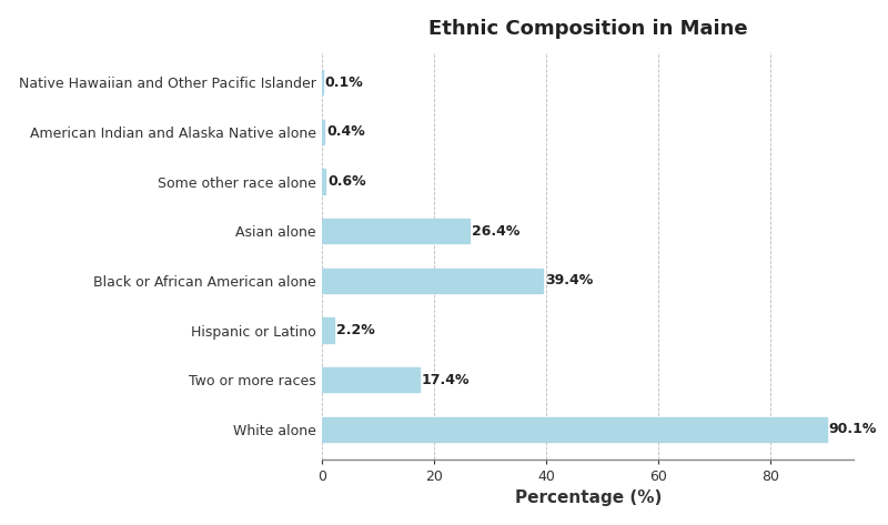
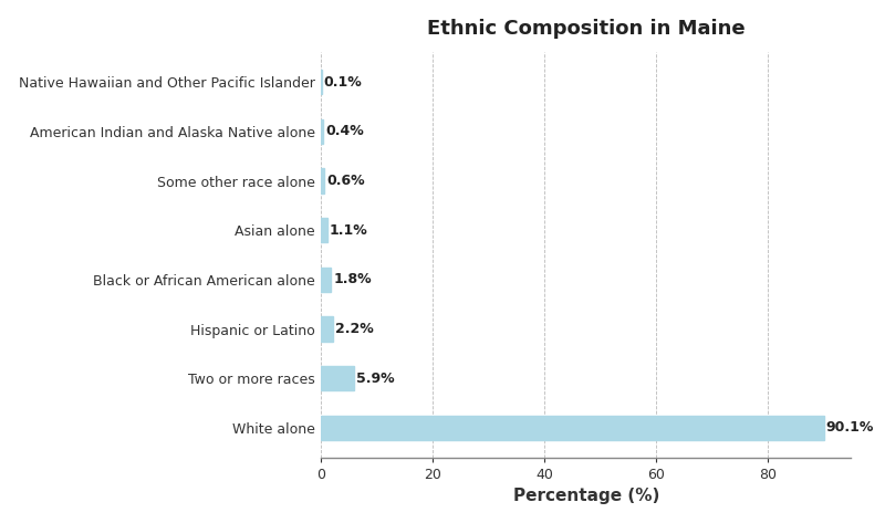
Asian alone: 26.4% -> 1.1%
Black or African American alone: 39.4% -> 1.8%
Two or more races: 17.4% -> 5.9%
